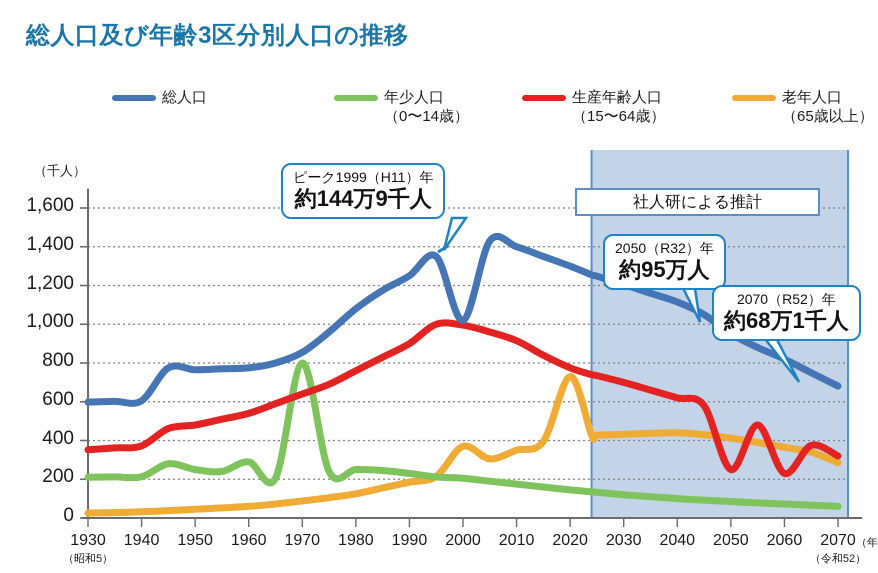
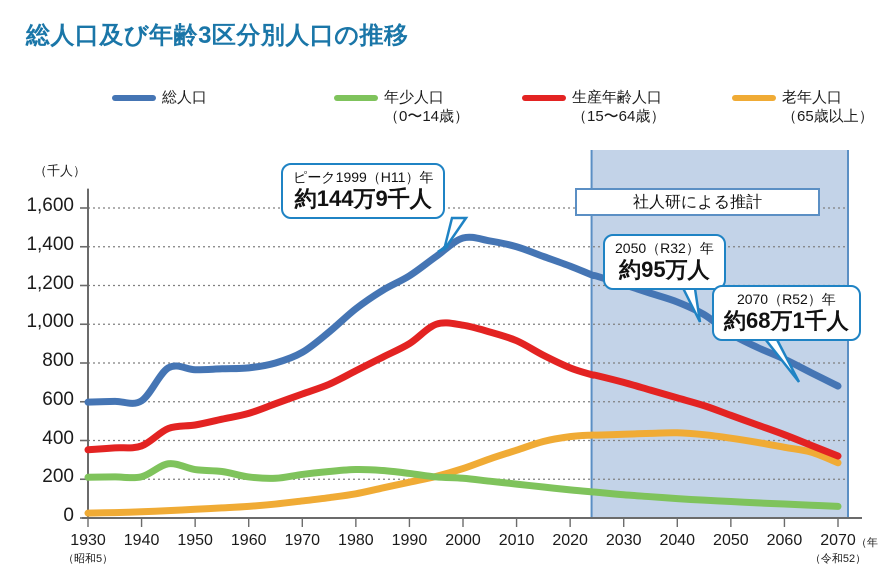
年少人口（0〜14歳）/1960: 290 -> 210
年少人口（0〜14歳）/1970: 800 -> 220
総人口/2000: 1020 -> 1440
老年人口（65歳以上）/2000: 370 -> 260
老年人口（65歳以上）/2020: 730 -> 420
生産年齢人口（15〜64歳）/2050: 250 -> 530
生産年齢人口（15〜64歳）/2060: 230 -> 430
